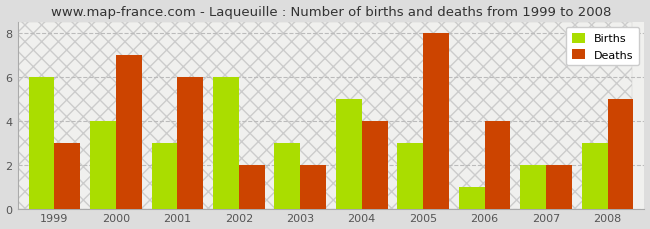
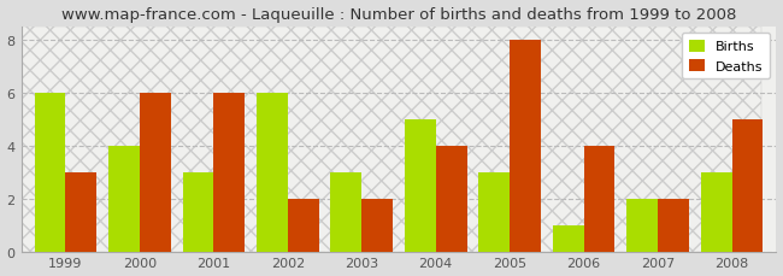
Deaths/2000: 7 -> 6
